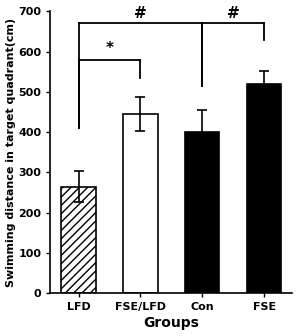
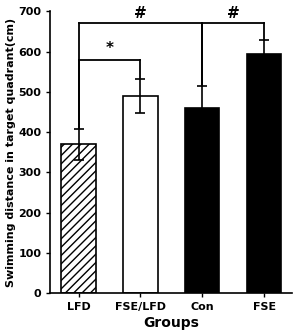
LFD: 265 -> 370
FSE/LFD: 445 -> 490
Con: 400 -> 460
FSE: 520 -> 595
